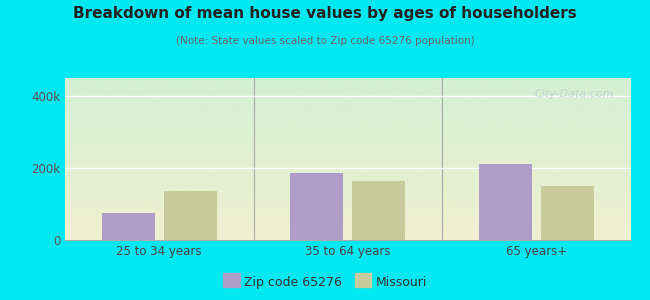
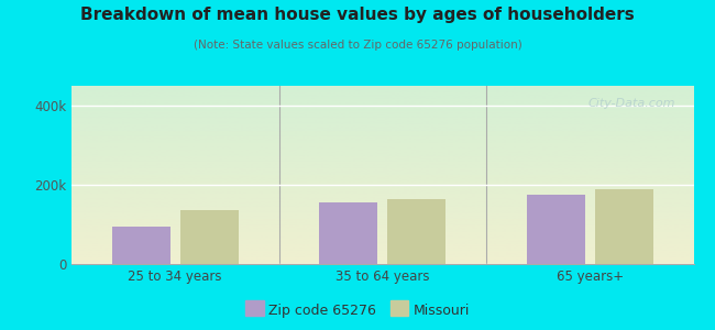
Zip code 65276/25 to 34 years: 75k -> 95k
Zip code 65276/35 to 64 years: 185k -> 155k
Zip code 65276/65 years+: 210k -> 175k
Missouri/65 years+: 150k -> 190k
